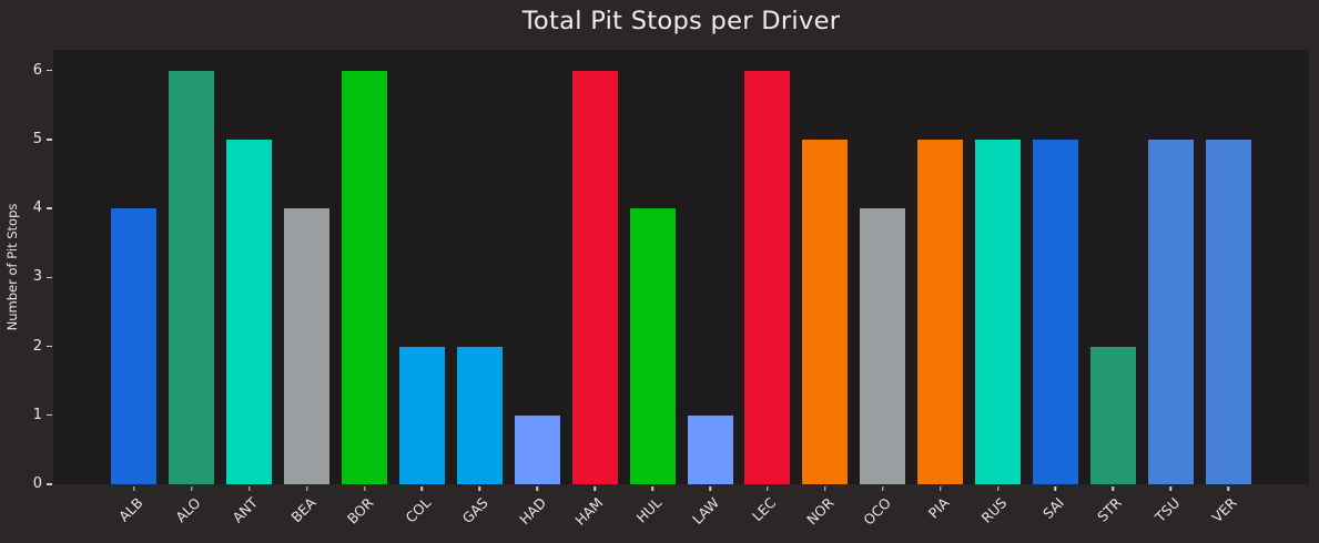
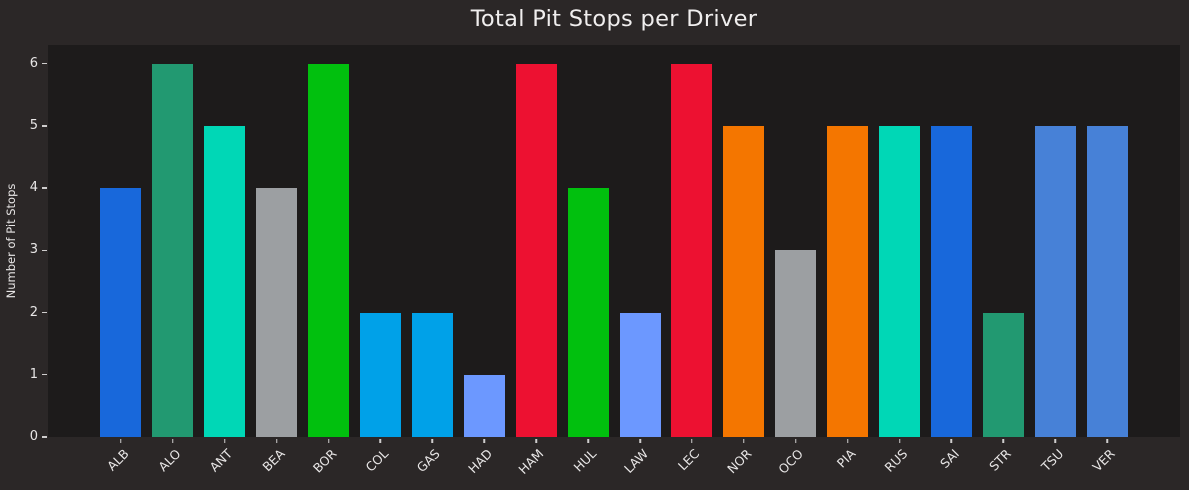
LAW: 1 -> 2
OCO: 4 -> 3
